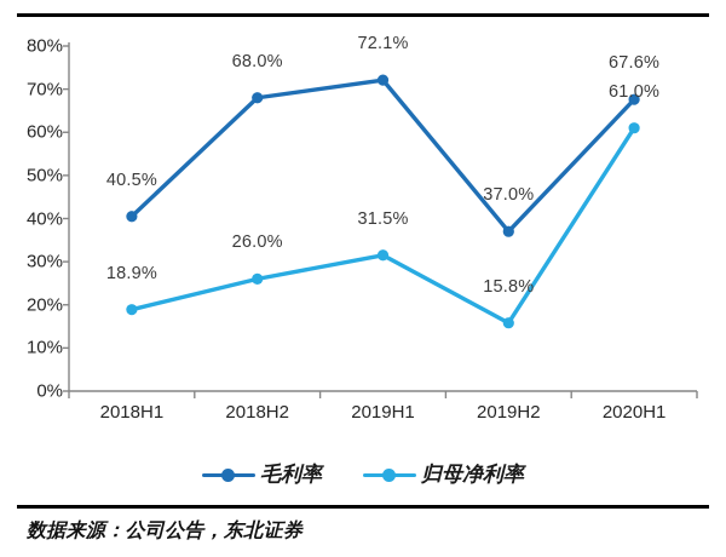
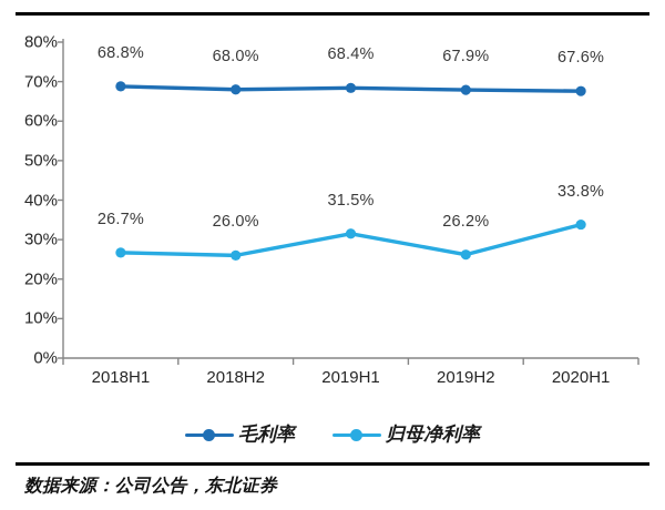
毛利率/2018H1: 40.5% -> 68.8%
归母净利率/2018H1: 18.9% -> 26.7%
毛利率/2019H1: 72.1% -> 68.4%
毛利率/2019H2: 37.0% -> 67.9%
归母净利率/2019H2: 15.8% -> 26.2%
归母净利率/2020H1: 61.0% -> 33.8%
